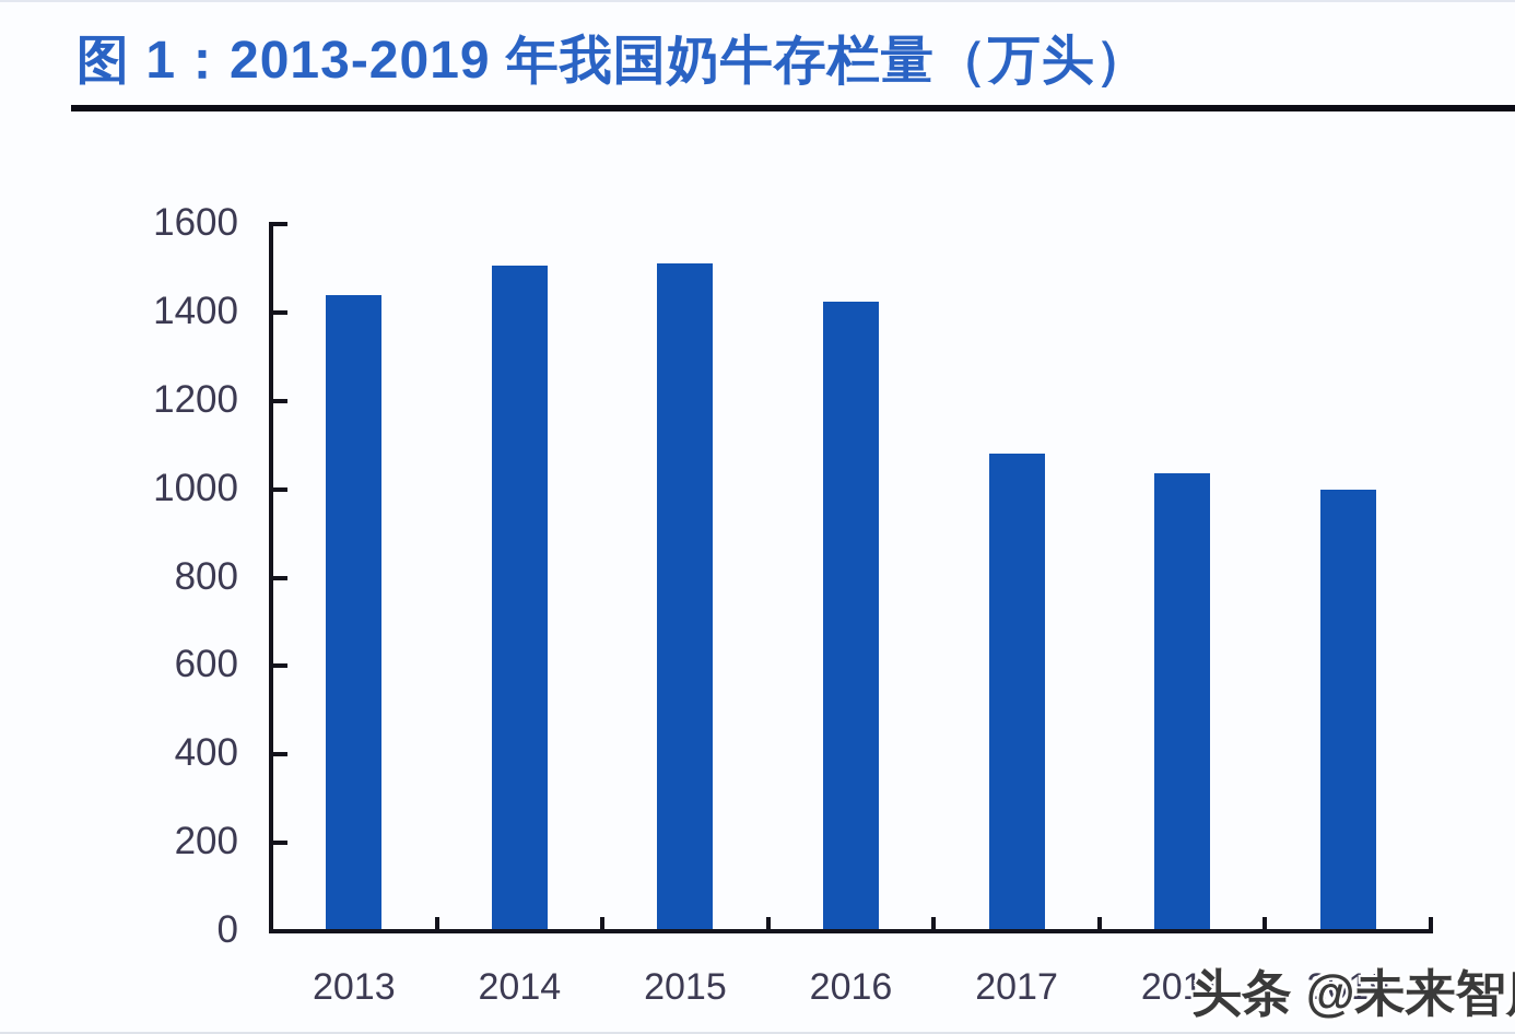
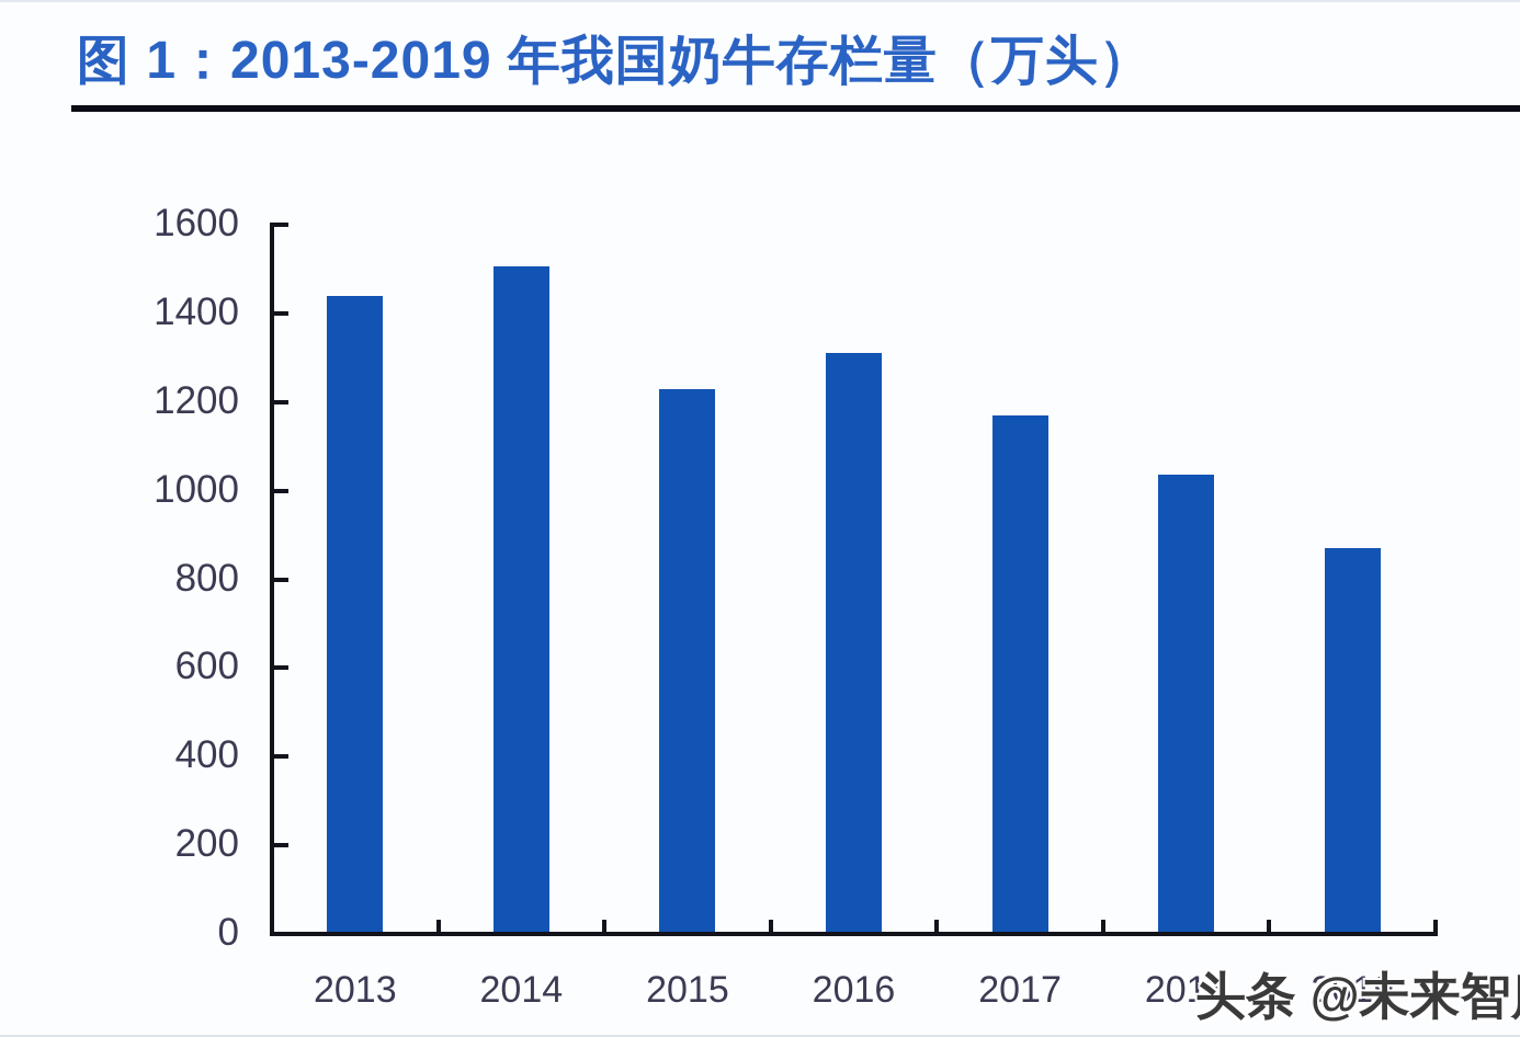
2015: 1510 -> 1230
2016: 1420 -> 1310
2017: 1080 -> 1170
2019: 1000 -> 870
